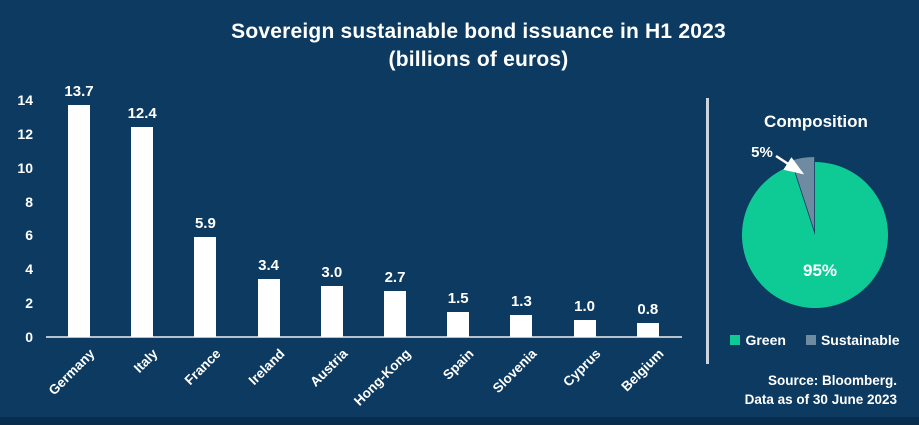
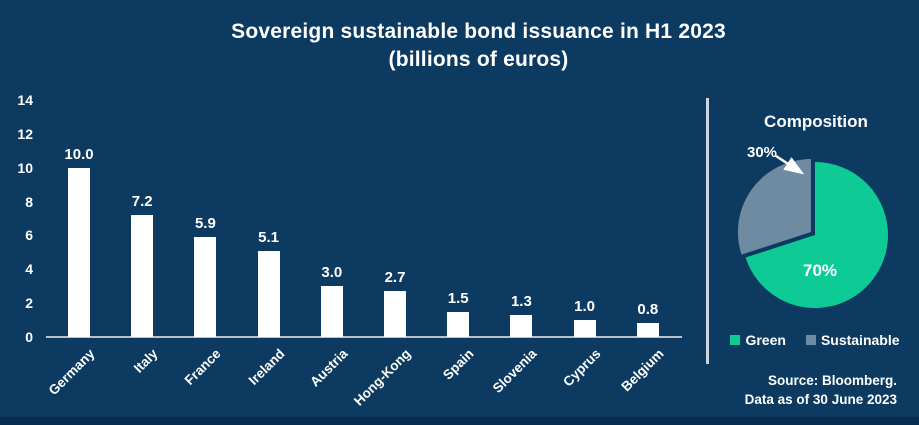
Sovereign sustainable bond issuance in H1 2023/Germany: 13.7 -> 10.0
Sovereign sustainable bond issuance in H1 2023/Italy: 12.4 -> 7.2
Sovereign sustainable bond issuance in H1 2023/Ireland: 3.4 -> 5.1
Composition/Green: 95% -> 70%
Composition/Sustainable: 5% -> 30%
